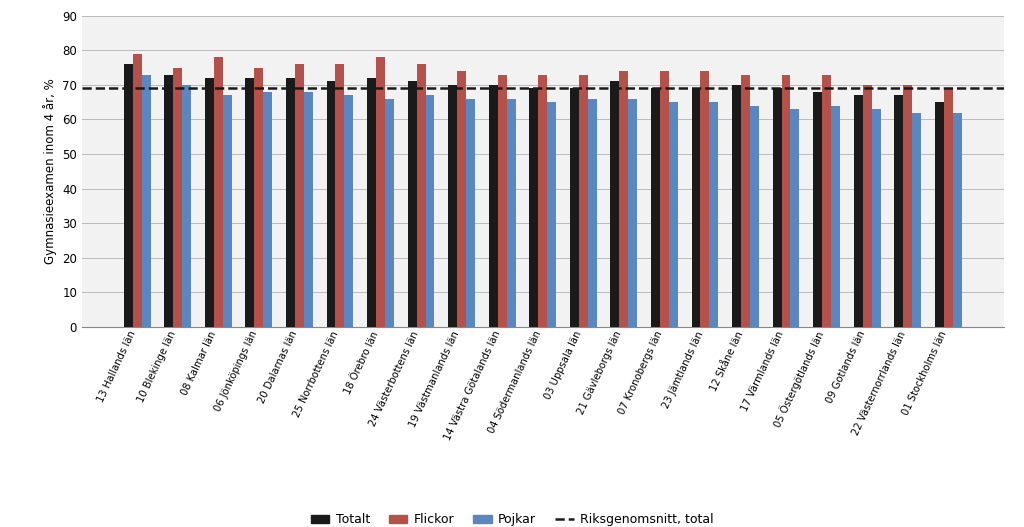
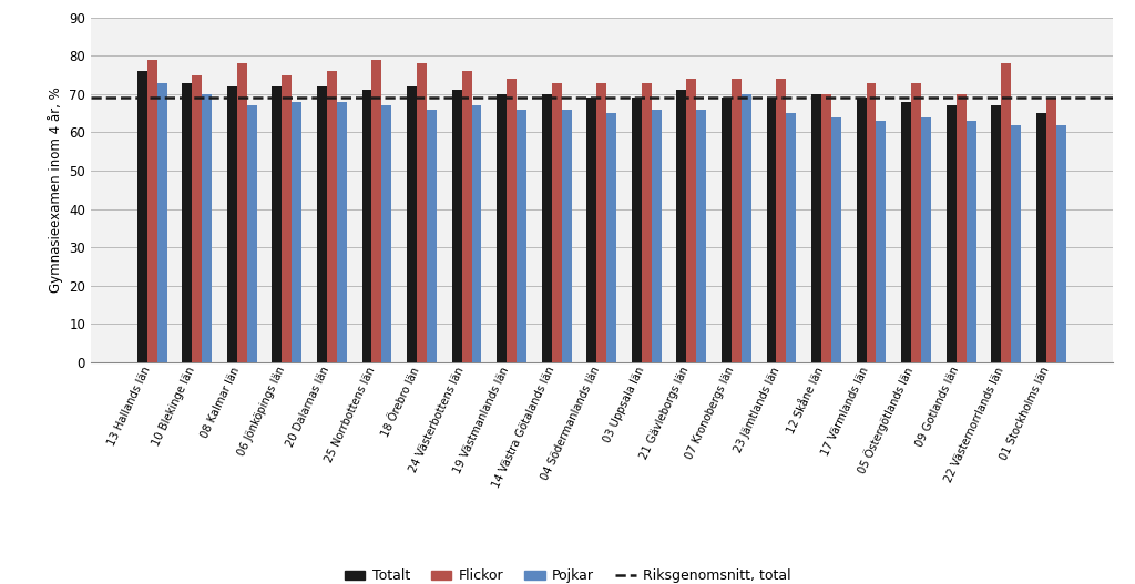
Flickor/25 Norrbottens län: 76 -> 79
Pojkar/07 Kronobergs län: 65 -> 70
Flickor/12 Skåne län: 73 -> 70
Flickor/22 Västernorrlands län: 70 -> 78
